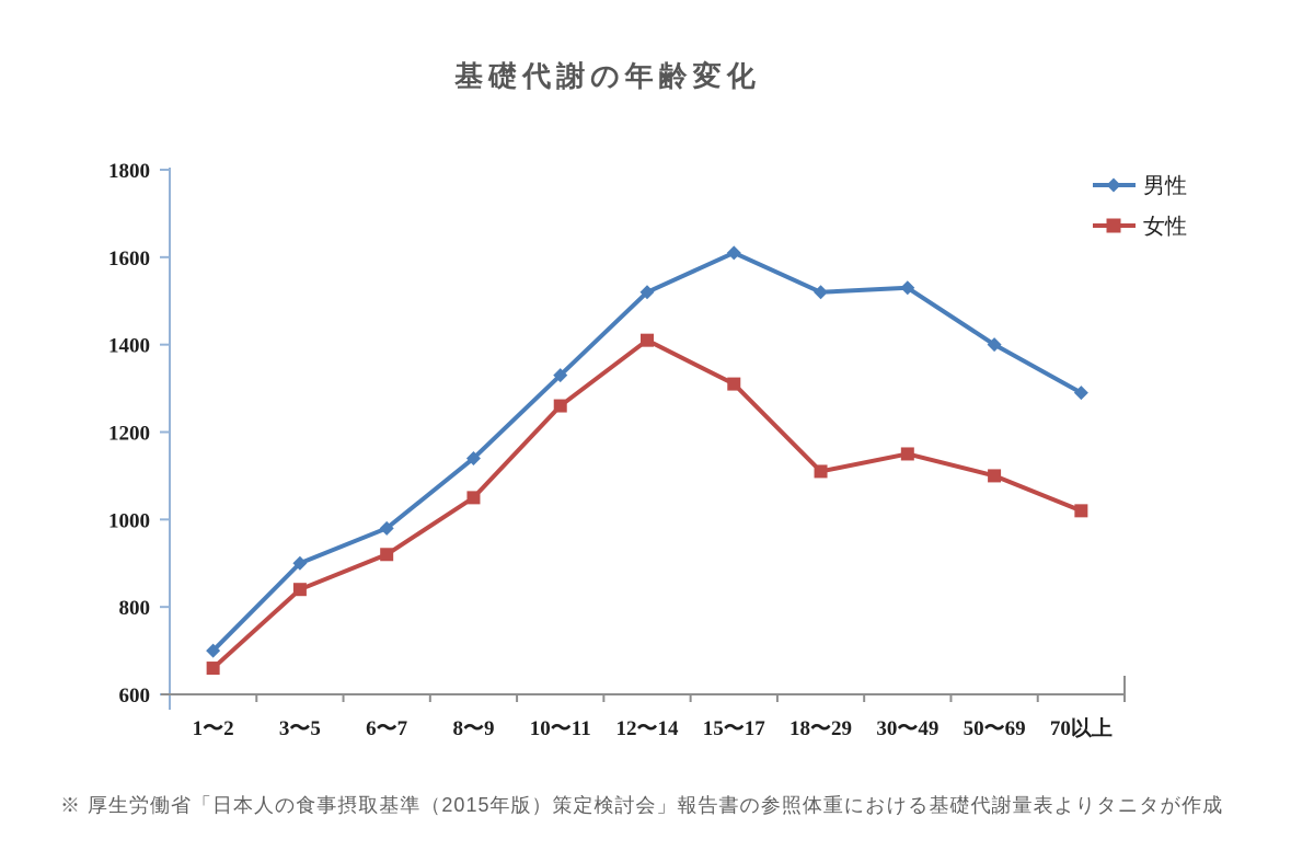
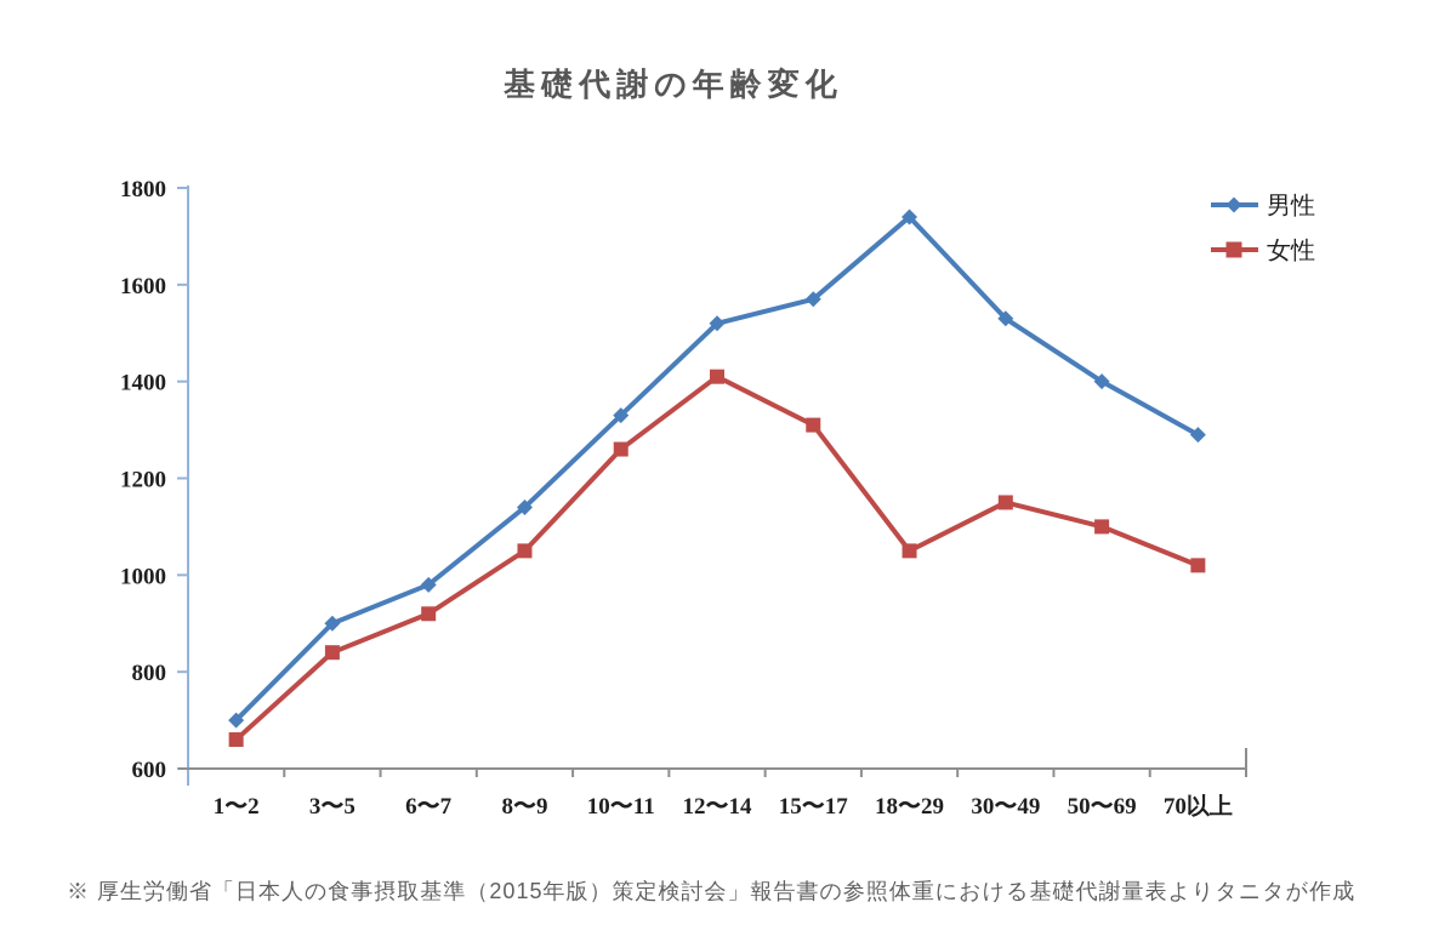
男性/15〜17: 1610 -> 1570
男性/18〜29: 1520 -> 1740
女性/18〜29: 1110 -> 1050
